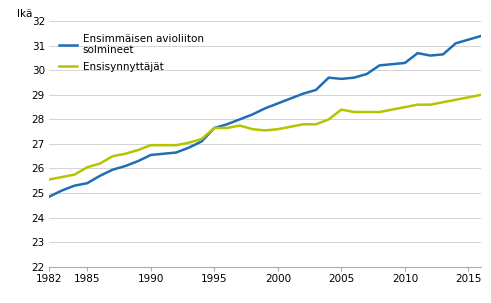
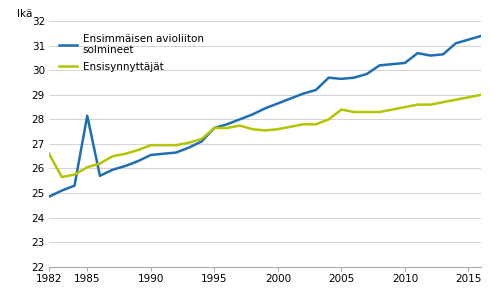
Ensisynnyttäjät/1982: 25.55 -> 26.60
Ensimmäisen avioliiton solmineet/1985: 25.40 -> 28.15
